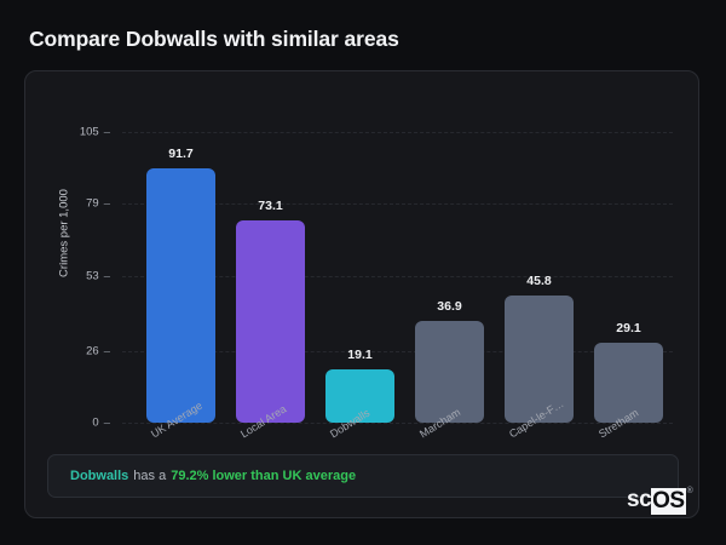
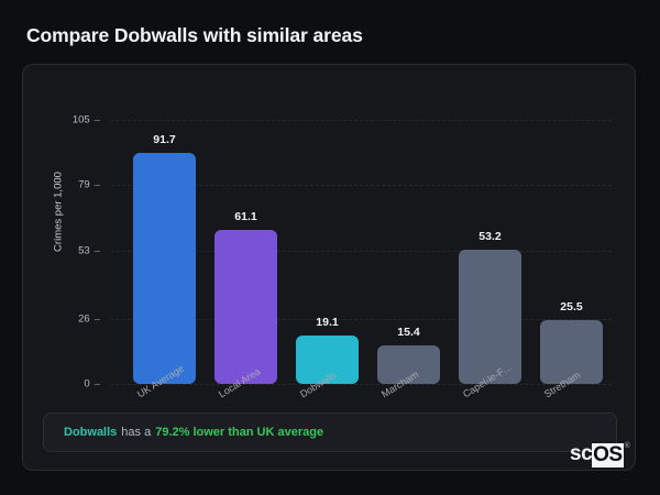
Local Area: 73.1 -> 61.1
Marcham: 36.9 -> 15.4
Capel-le-F…: 45.8 -> 53.2
Stretham: 29.1 -> 25.5
